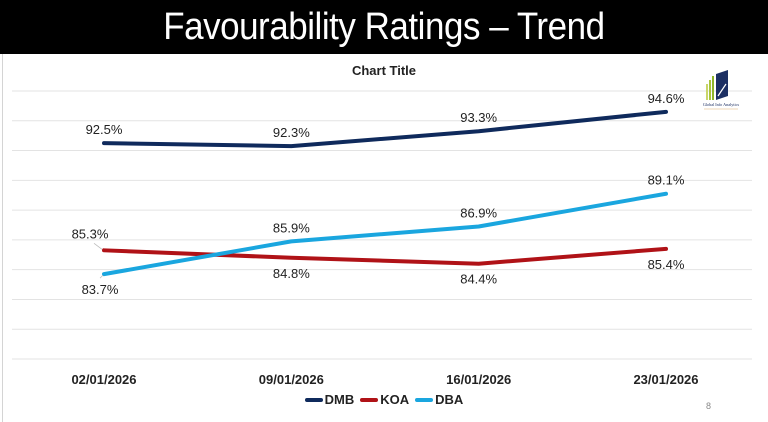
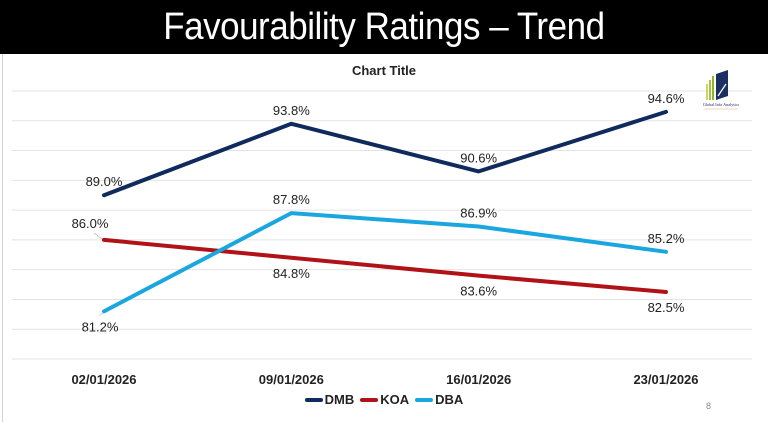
DMB/02/01/2026: 92.5% -> 89.0%
KOA/02/01/2026: 85.3% -> 86.0%
DBA/02/01/2026: 83.7% -> 81.2%
DMB/09/01/2026: 92.3% -> 93.8%
DBA/09/01/2026: 85.9% -> 87.8%
DMB/16/01/2026: 93.3% -> 90.6%
KOA/16/01/2026: 84.4% -> 83.6%
KOA/23/01/2026: 85.4% -> 82.5%
DBA/23/01/2026: 89.1% -> 85.2%
